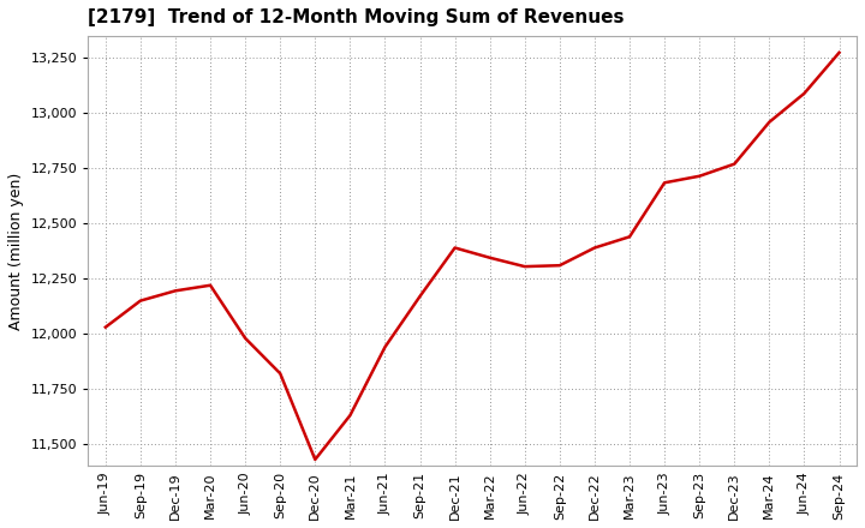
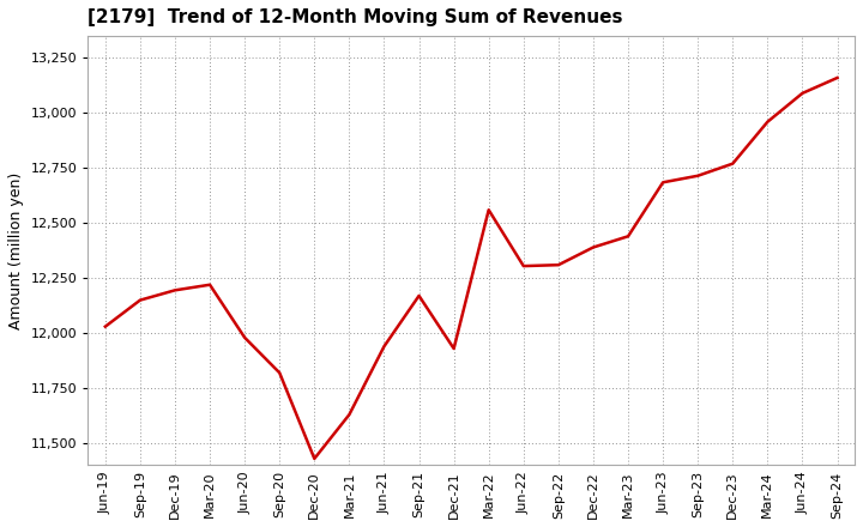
Dec-21: 12,390 -> 11,930
Mar-22: 12,340 -> 12,560
Sep-24: 13,280 -> 13,160
